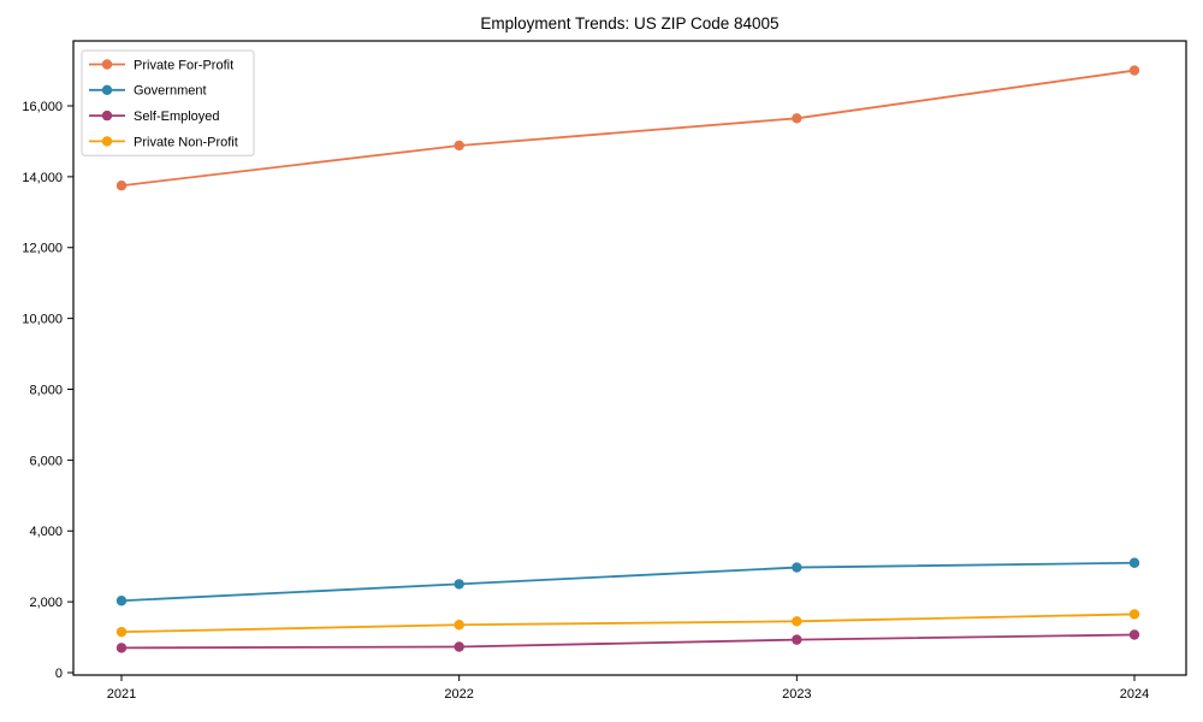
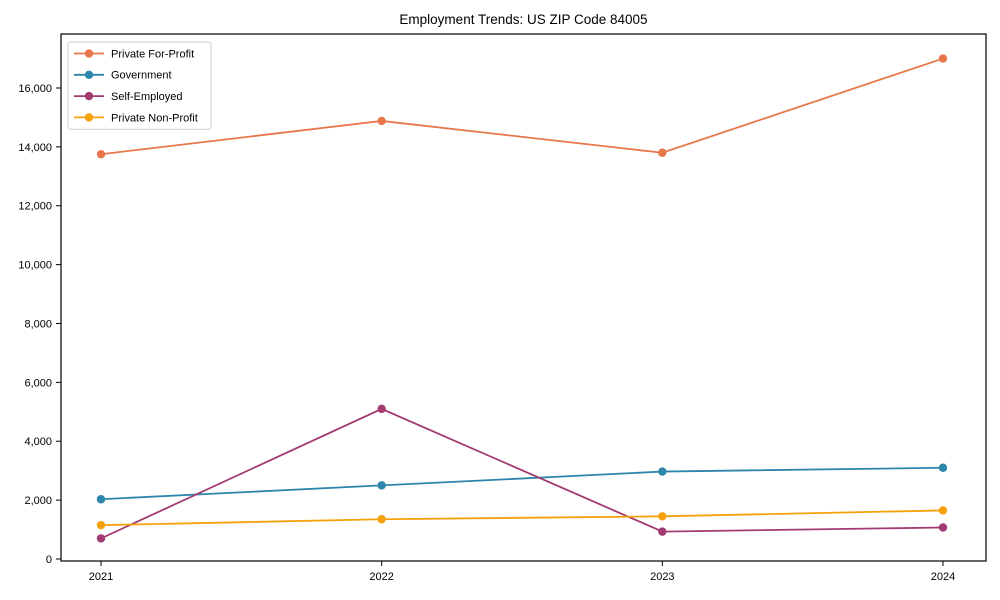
Self-Employed/2022: 700 -> 5100
Private For-Profit/2023: 15600 -> 13800
